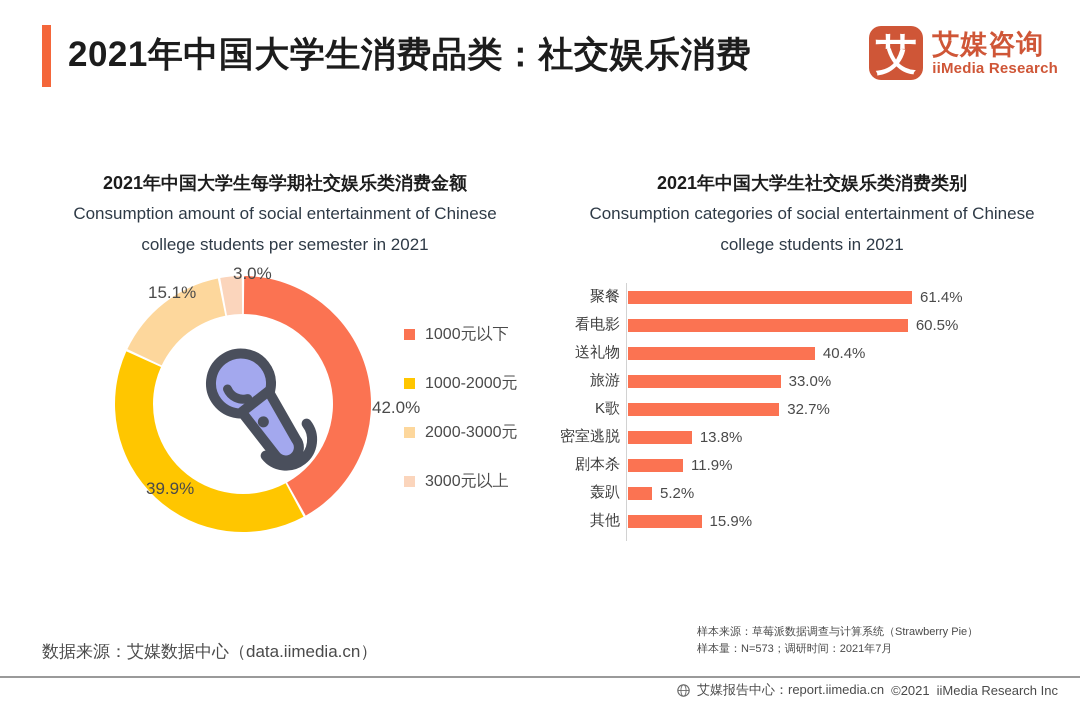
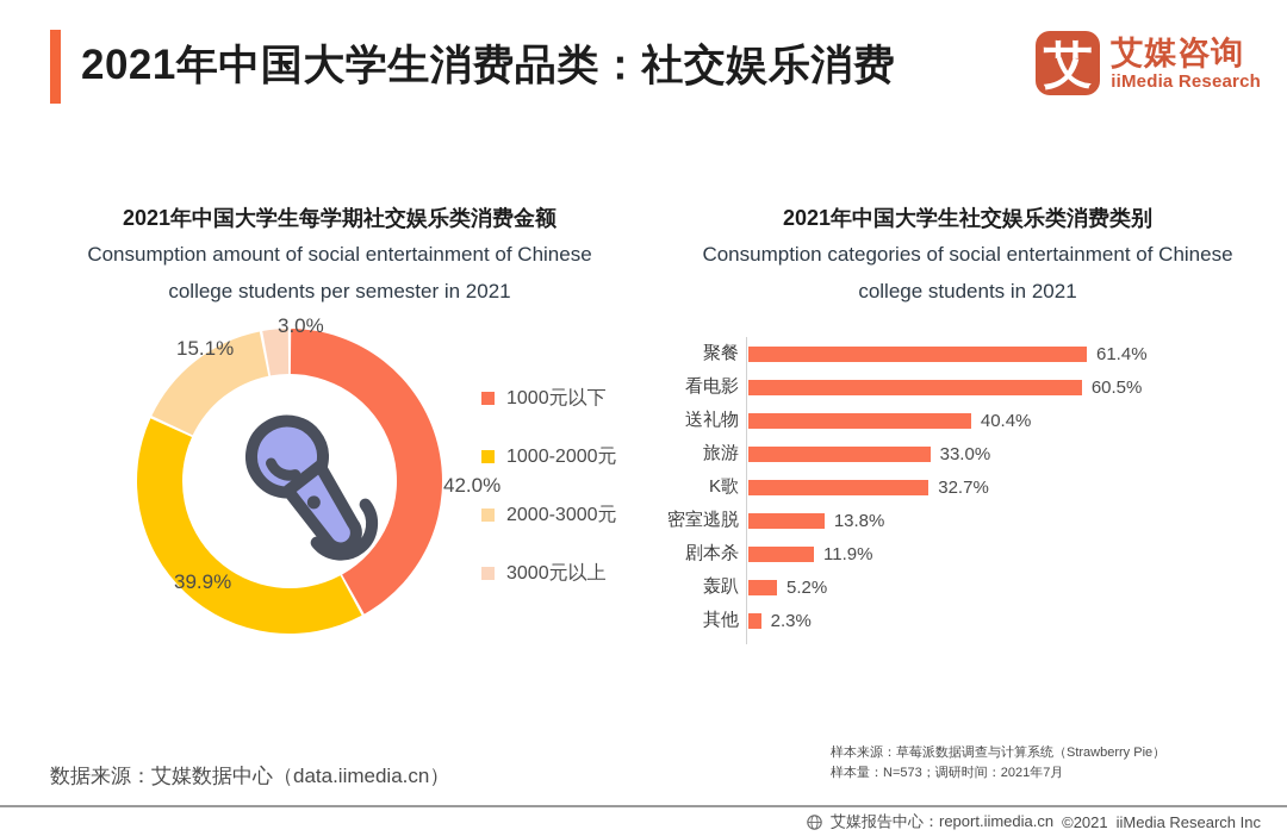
2021年中国大学生社交娱乐类消费类别/其他: 15.9% -> 2.3%
